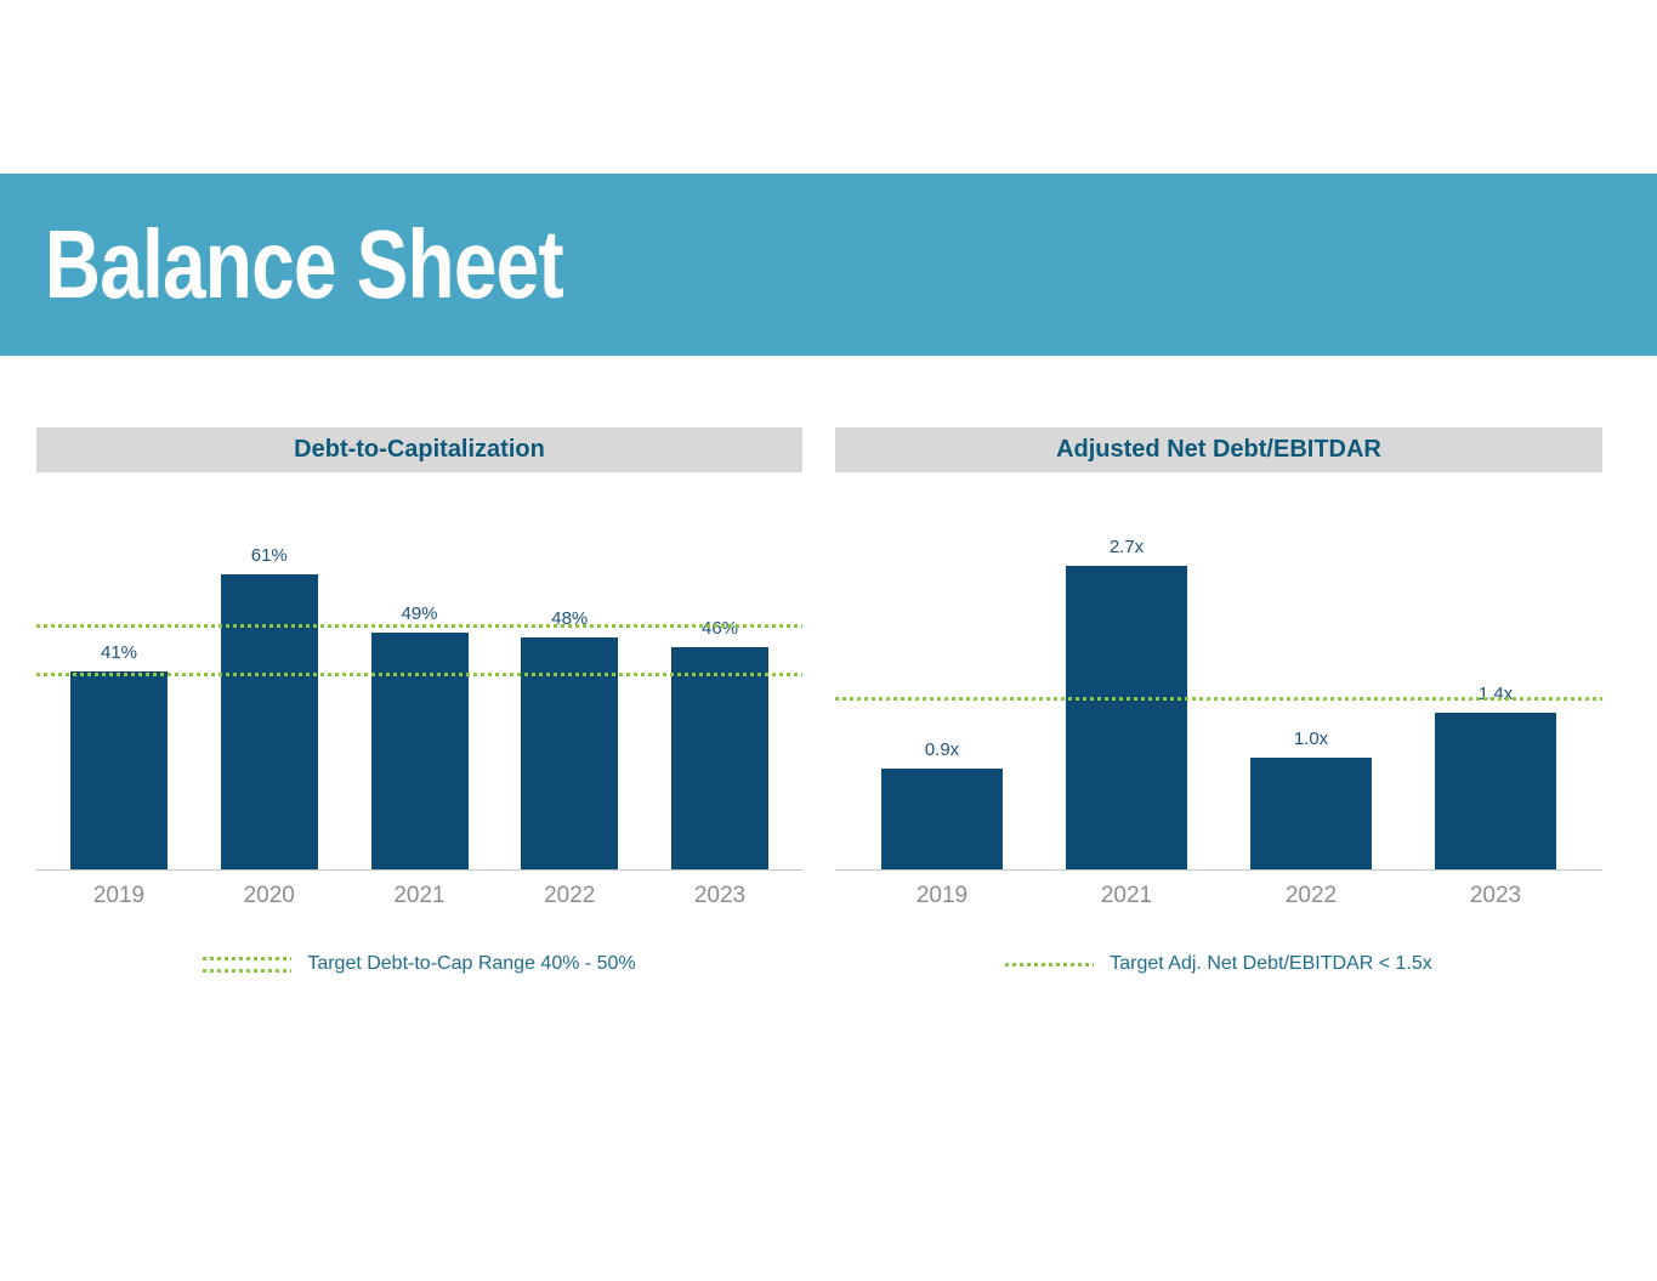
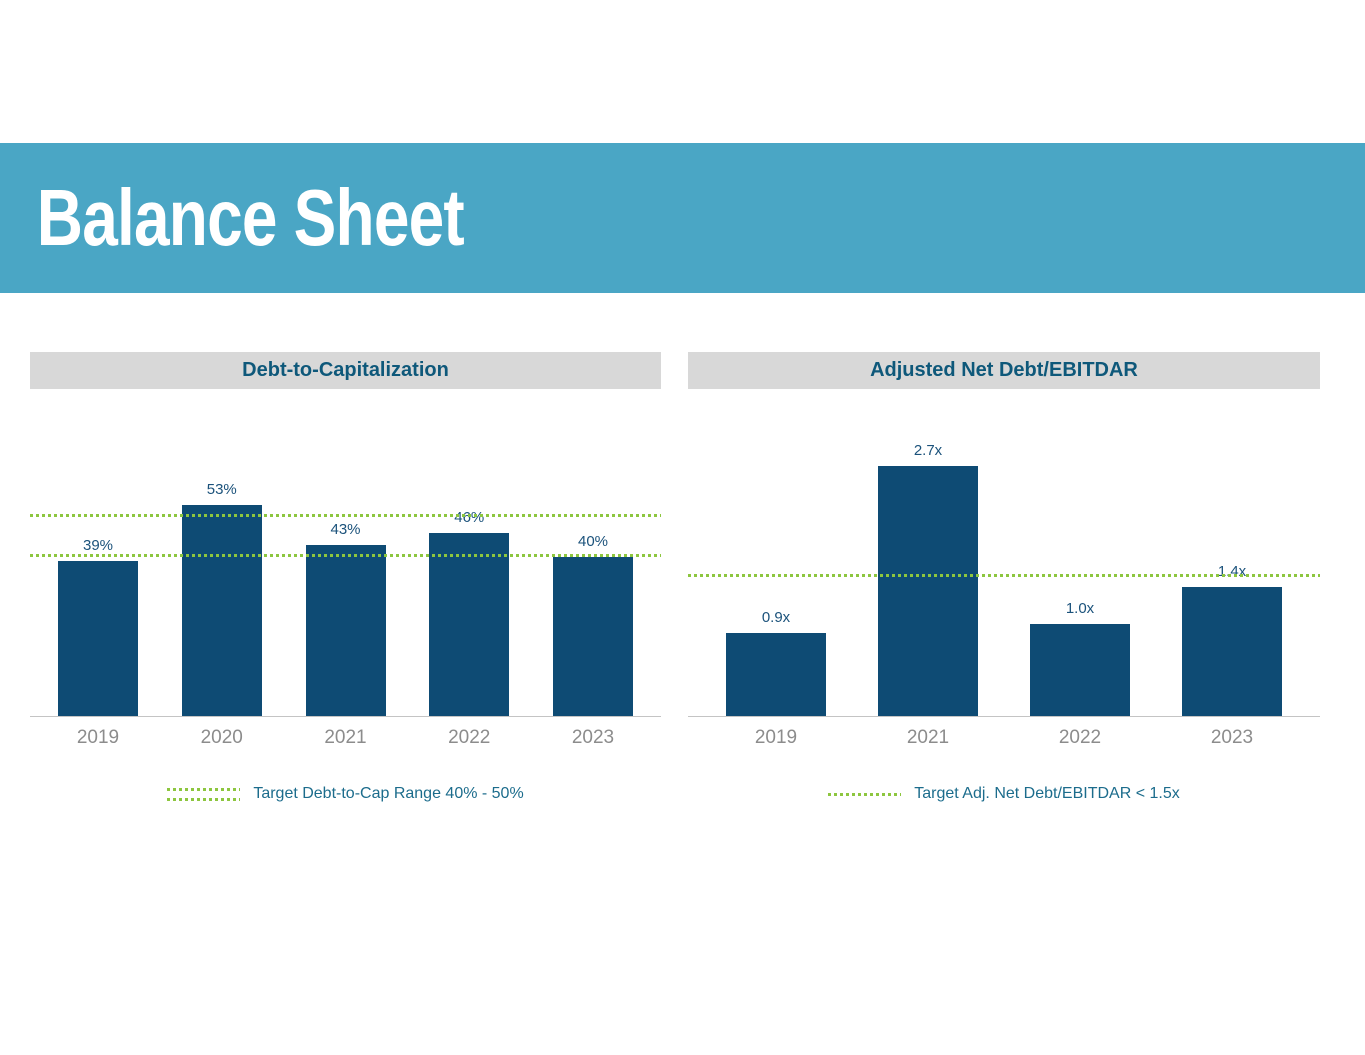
Debt-to-Capitalization/2019: 41% -> 39%
Debt-to-Capitalization/2020: 61% -> 53%
Debt-to-Capitalization/2021: 49% -> 43%
Debt-to-Capitalization/2022: 48% -> 46%
Debt-to-Capitalization/2023: 46% -> 40%
